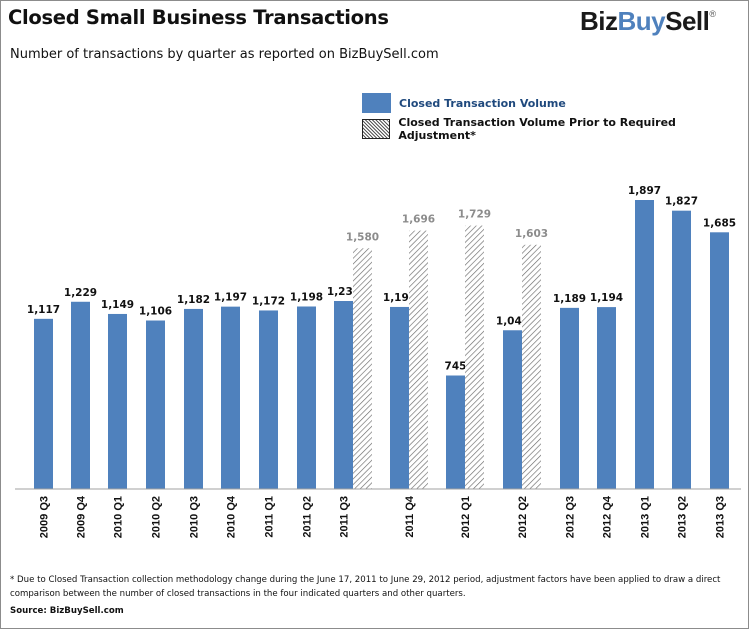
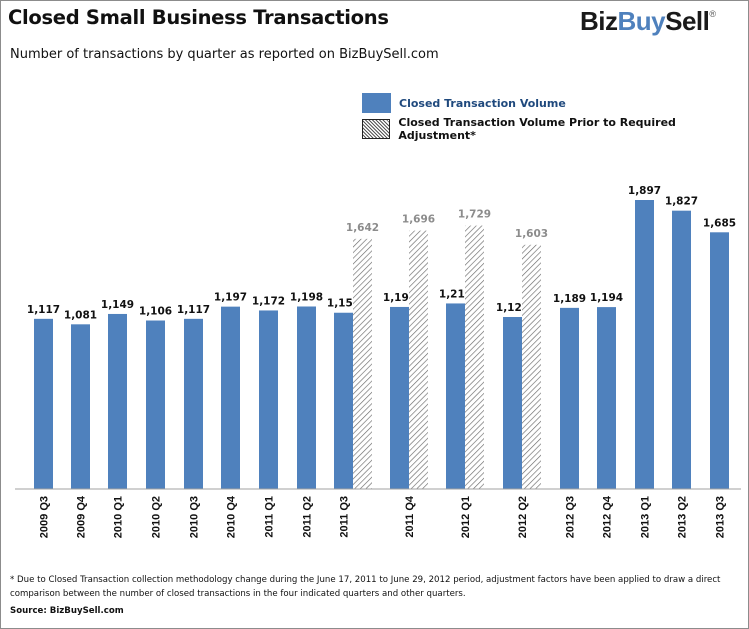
Closed Transaction Volume/2009 Q4: 1,229 -> 1,081
Closed Transaction Volume/2010 Q3: 1,182 -> 1,117
Closed Transaction Volume/2011 Q3: 1,234 -> 1,157
Closed Transaction Volume Prior to Required Adjustment*/2011 Q3: 1,580 -> 1,642
Closed Transaction Volume/2012 Q1: 745 -> 1,218
Closed Transaction Volume/2012 Q2: 1,042 -> 1,129
